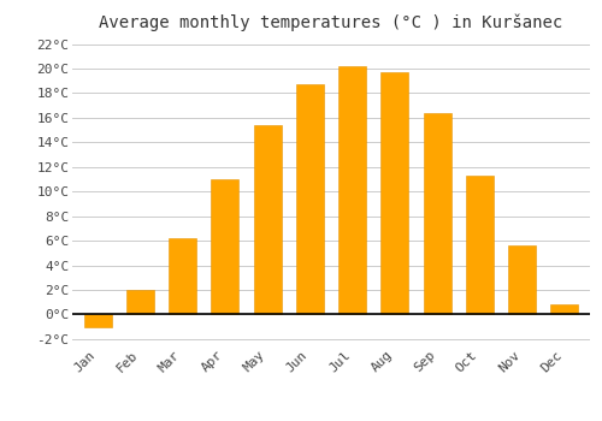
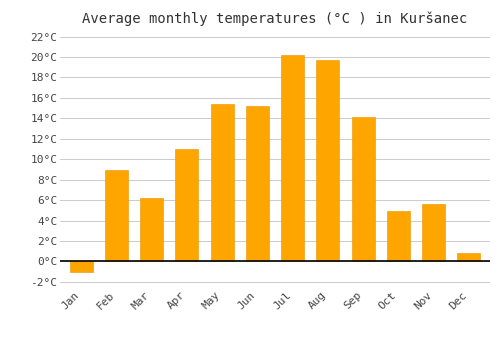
Feb: 2.0°C -> 8.9°C
Jun: 18.7°C -> 15.2°C
Sep: 16.4°C -> 14.1°C
Oct: 11.3°C -> 4.9°C
